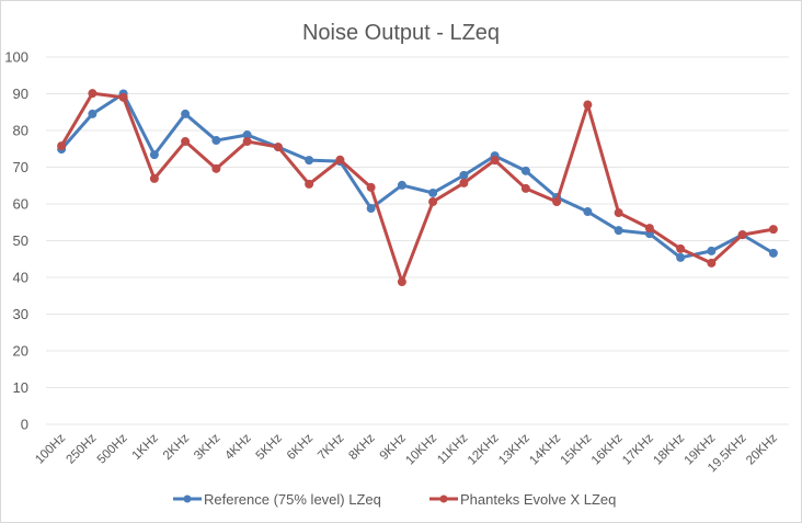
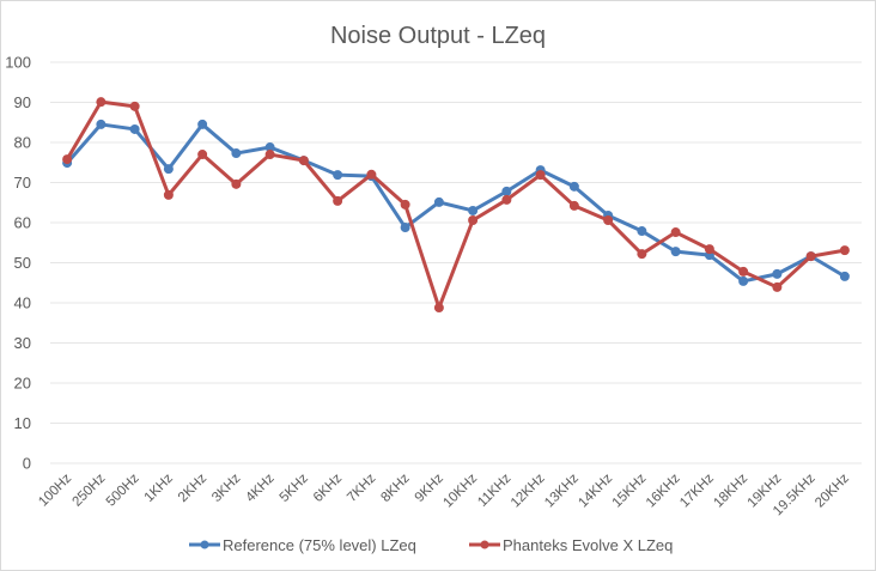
Reference (75% level) LZeq/500Hz: 90 -> 83
Phanteks Evolve X LZeq/15KHz: 87 -> 52
